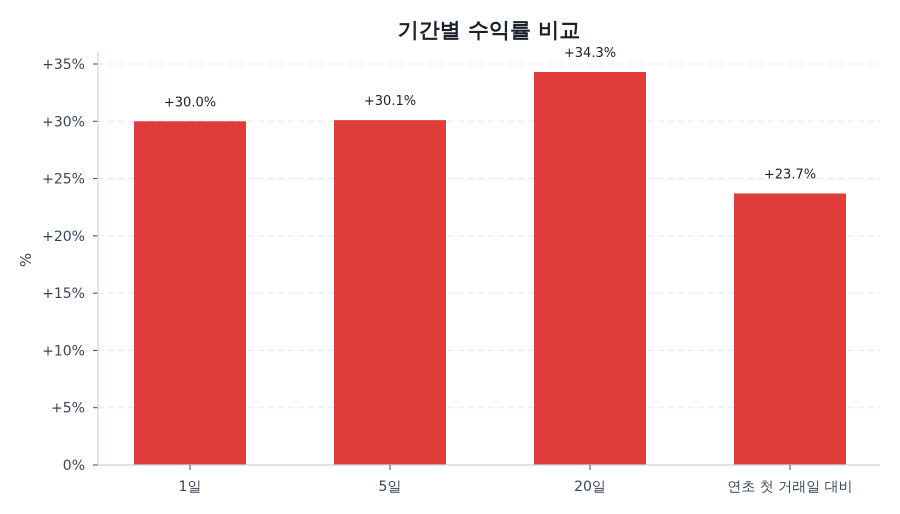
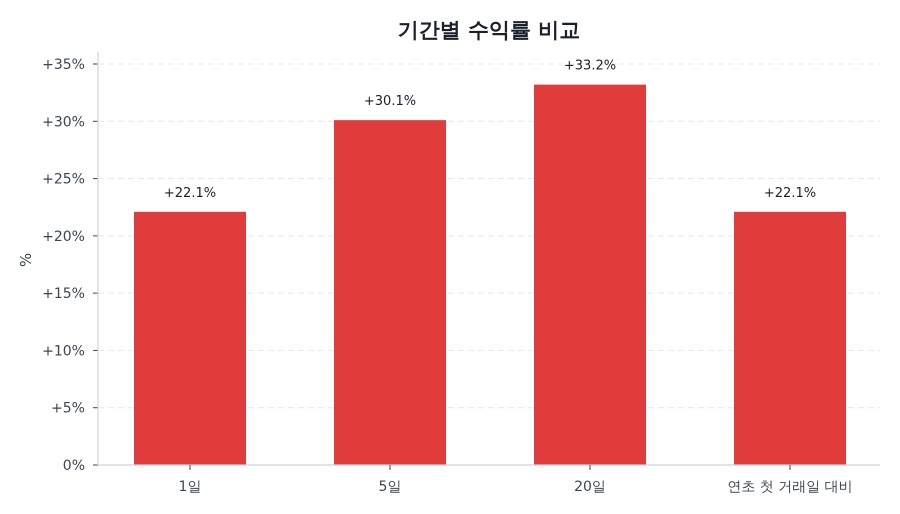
1일: +30.0% -> +22.1%
20일: +34.3% -> +33.2%
연초 첫 거래일 대비: +23.7% -> +22.1%
